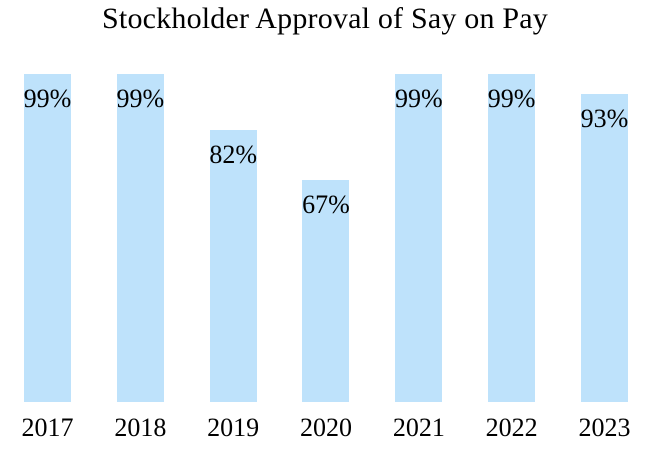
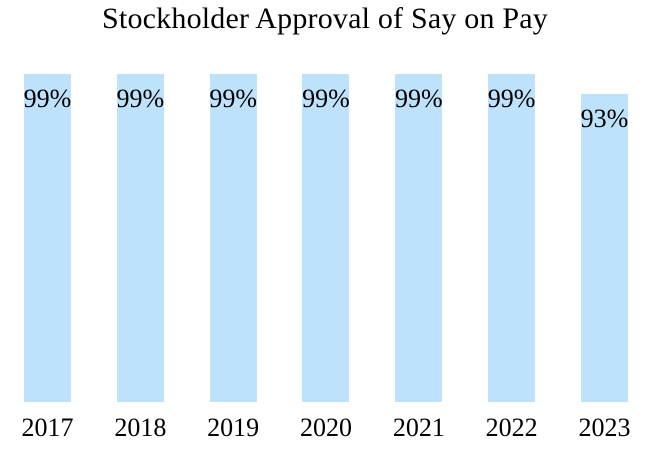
2019: 82% -> 99%
2020: 67% -> 99%
